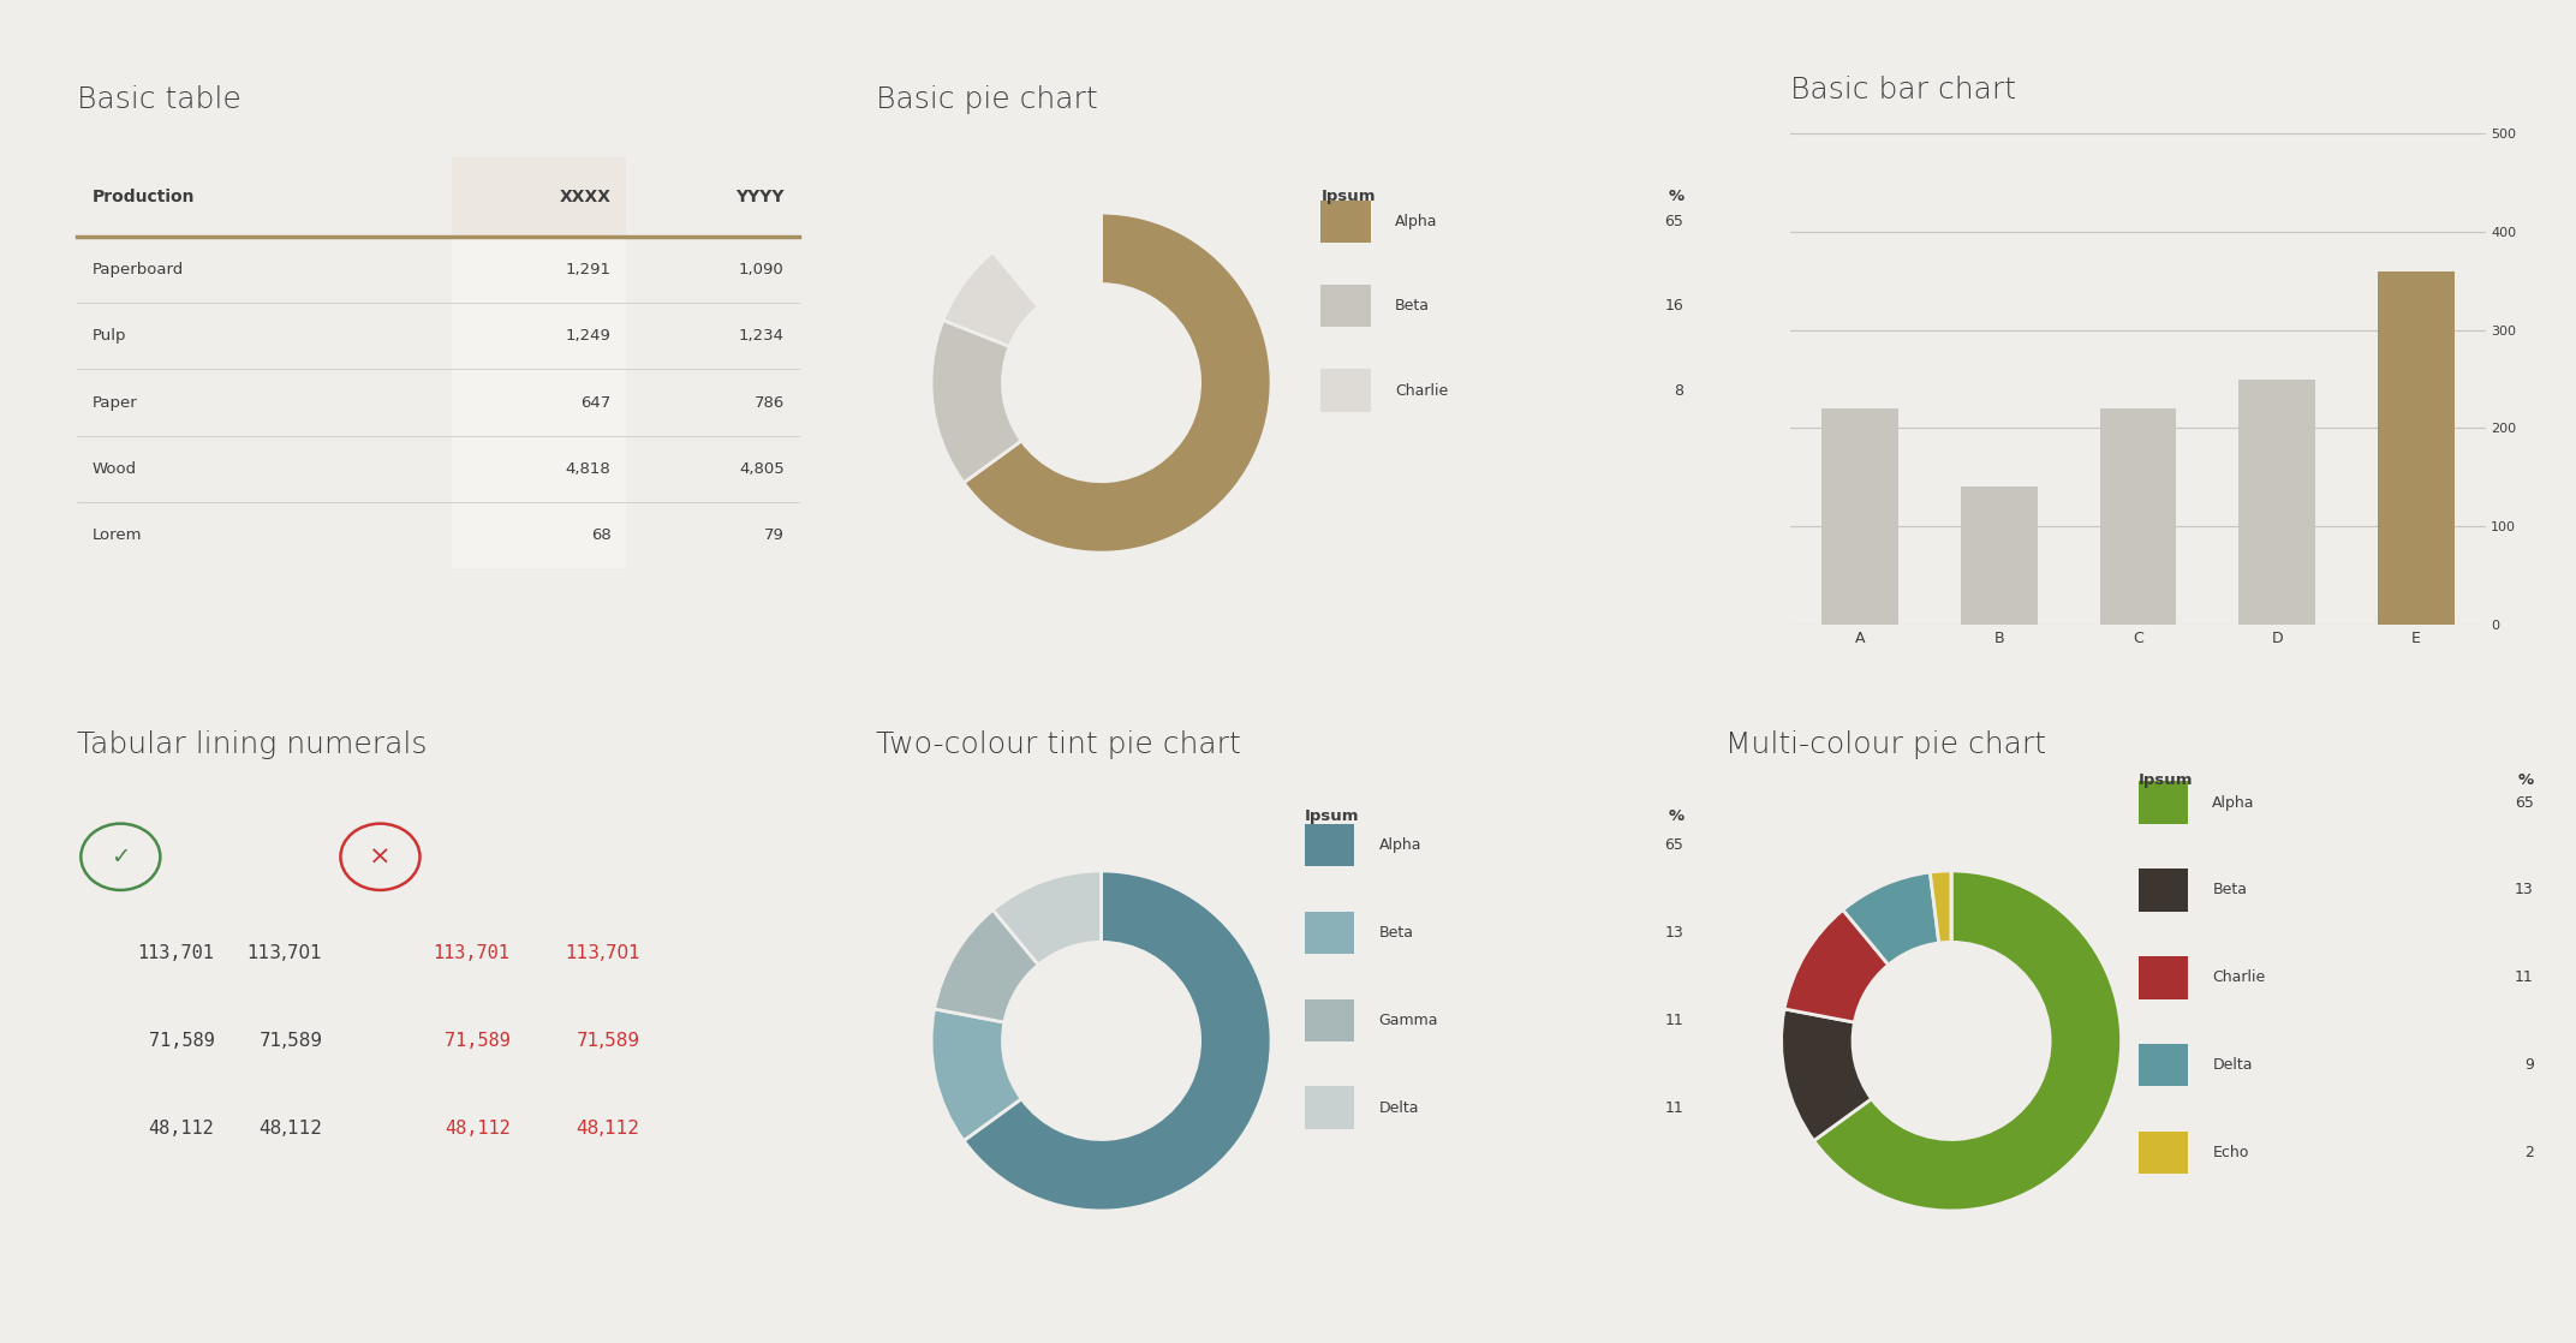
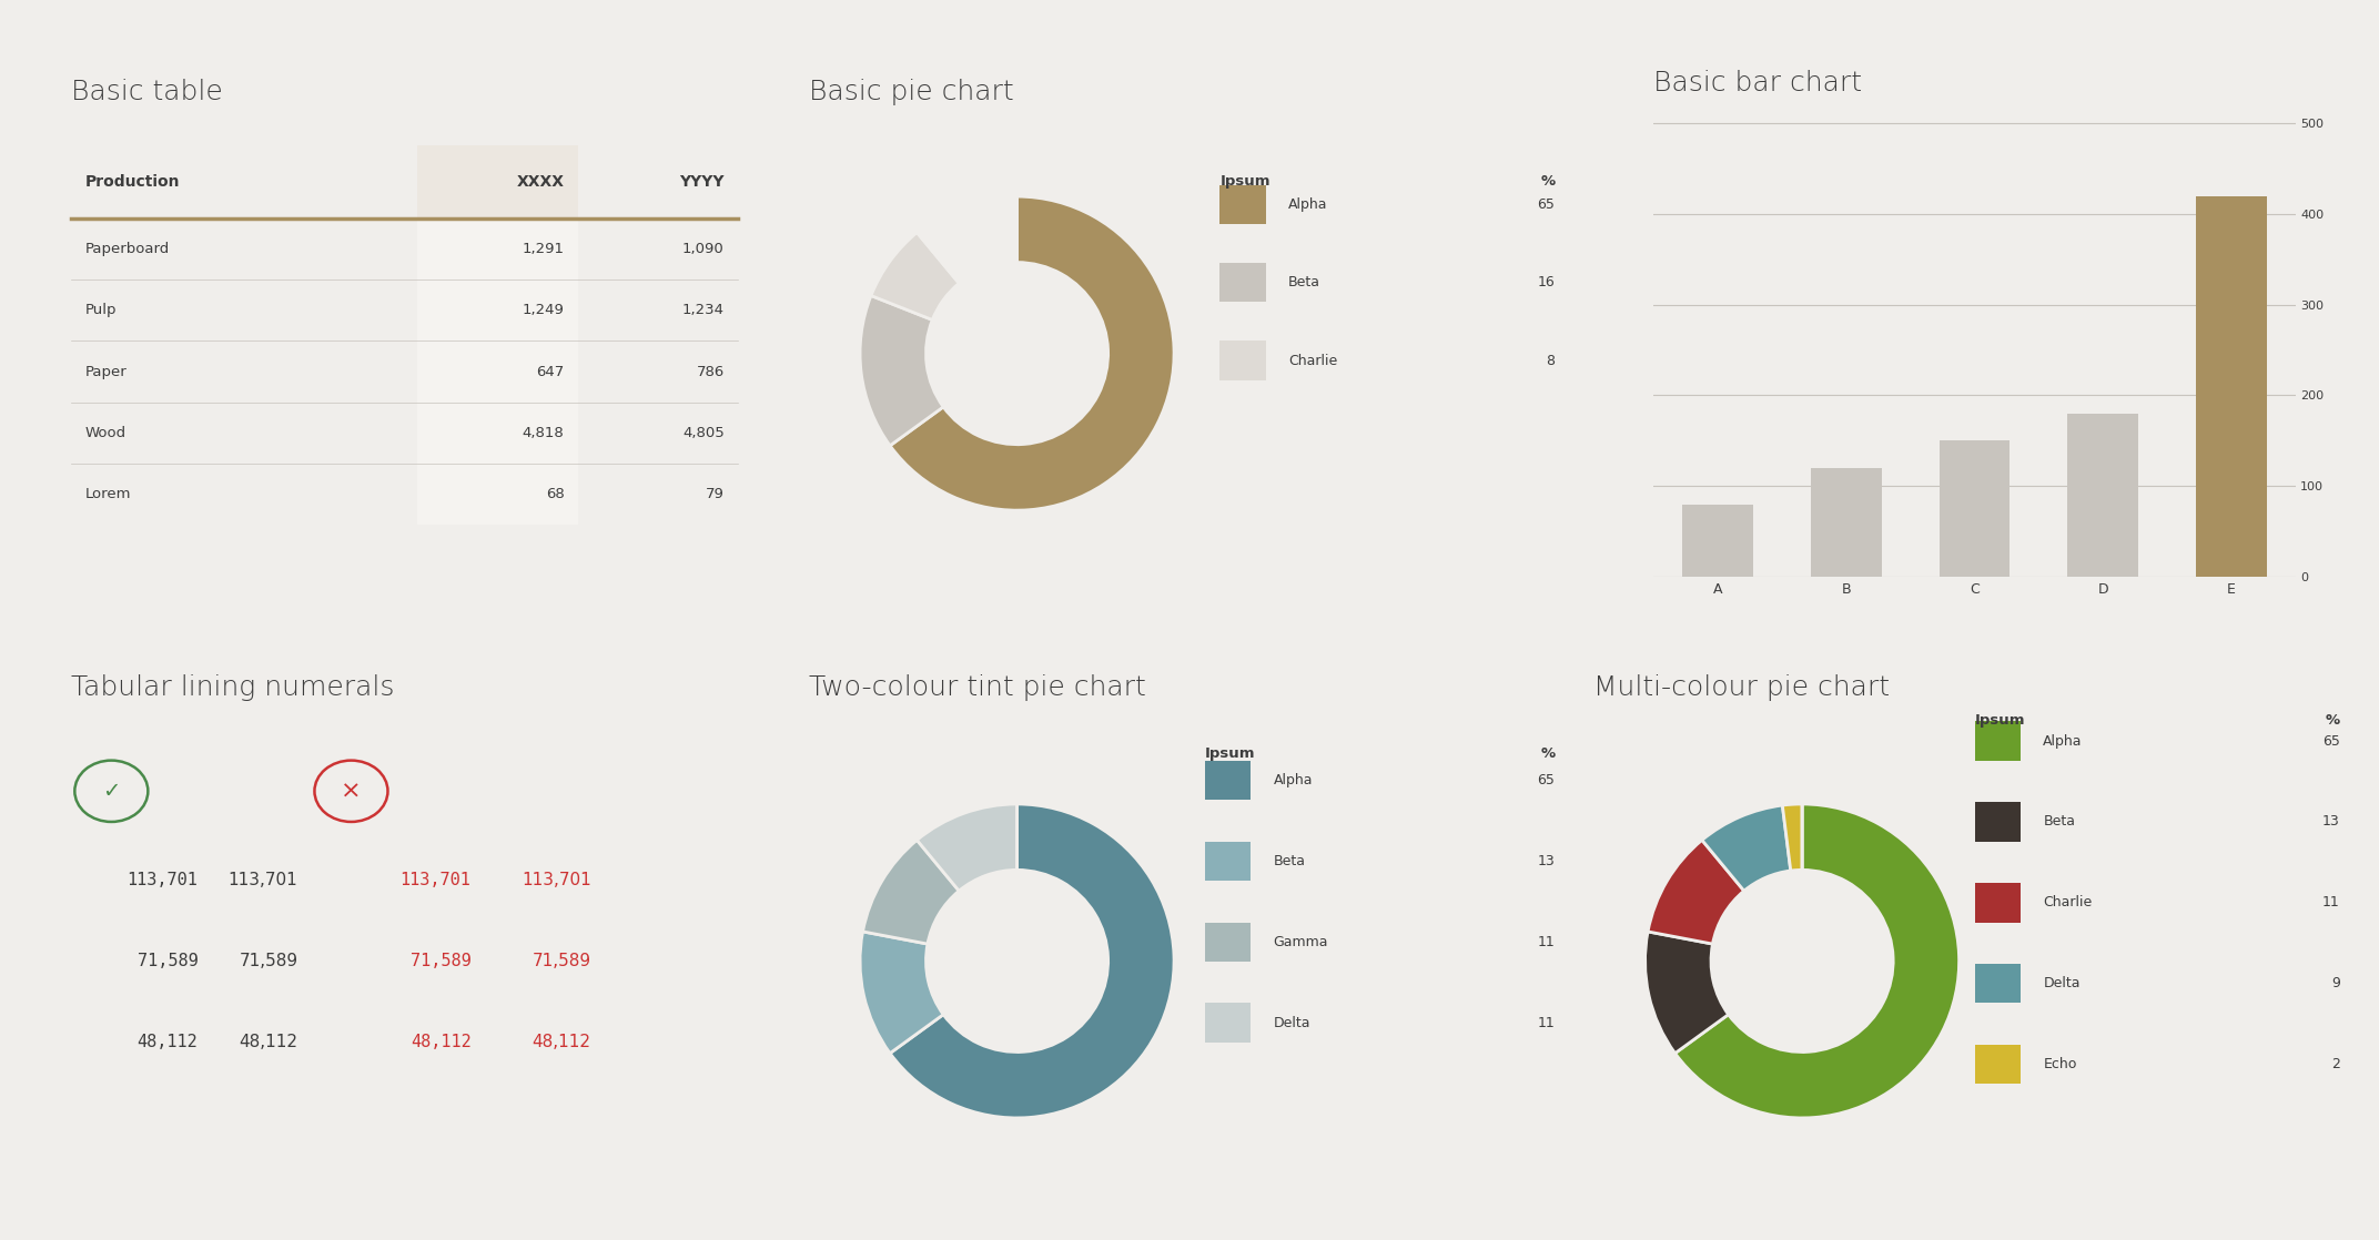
A: 220 -> 80
B: 140 -> 120
C: 220 -> 150
D: 250 -> 180
E: 360 -> 420
